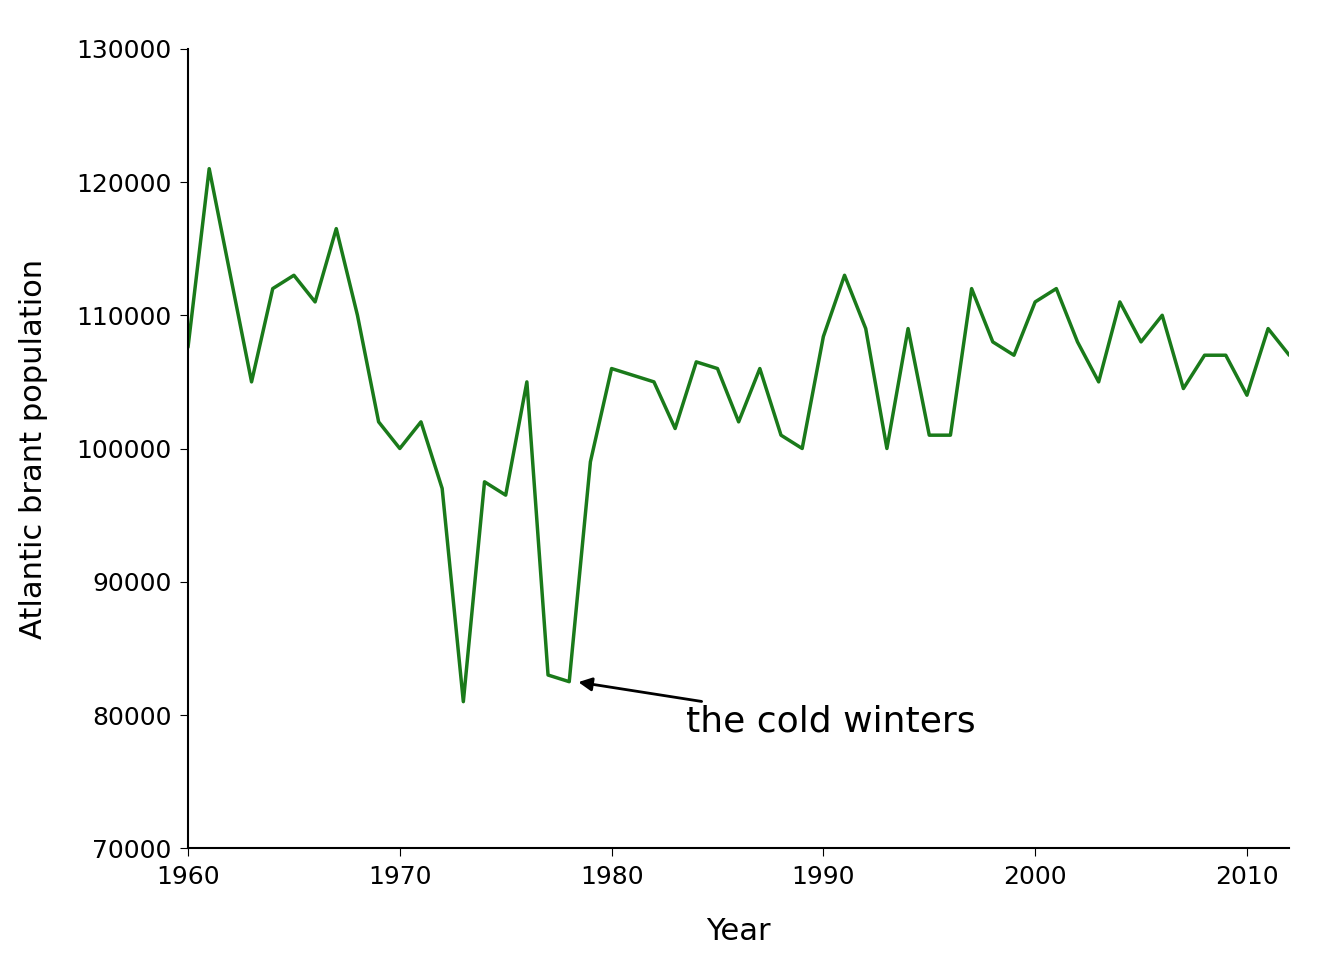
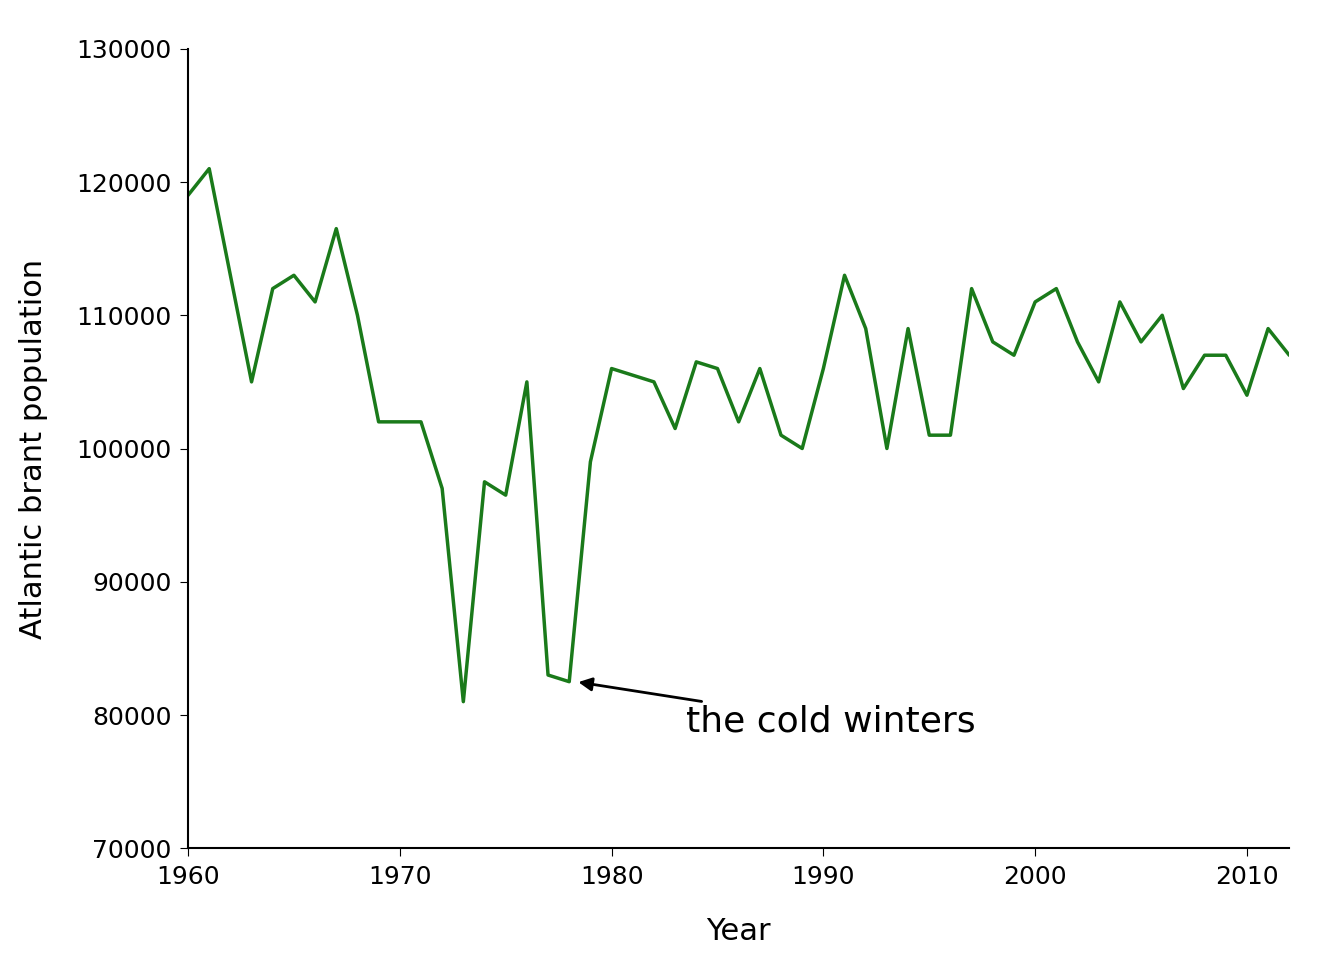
1960: 107600 -> 119000
1970: 100000 -> 102000
1990: 108400 -> 106000
